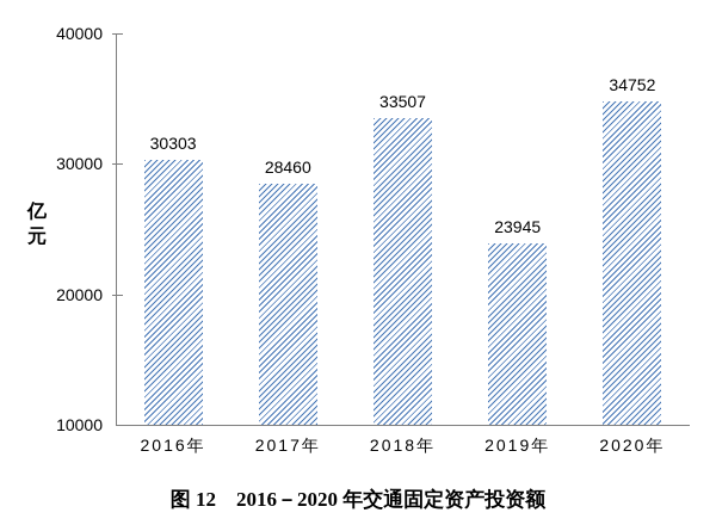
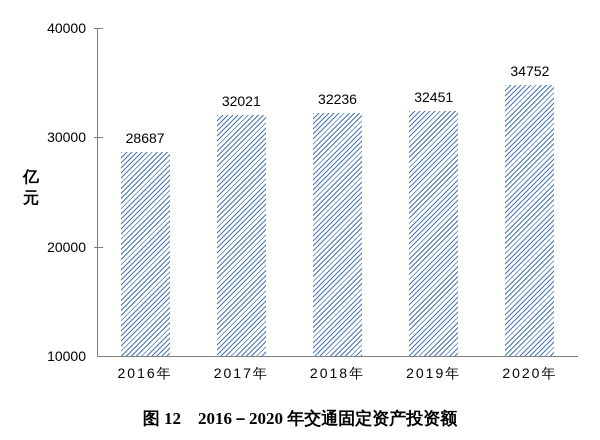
2016年: 30303 -> 28687
2017年: 28460 -> 32021
2018年: 33507 -> 32236
2019年: 23945 -> 32451
